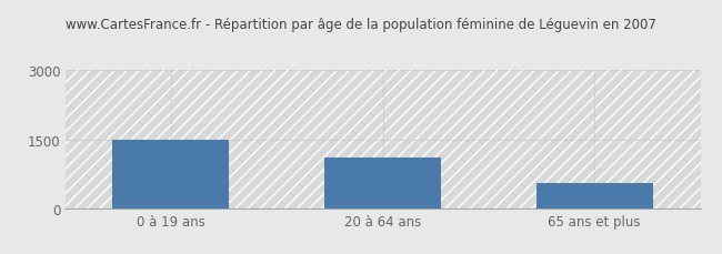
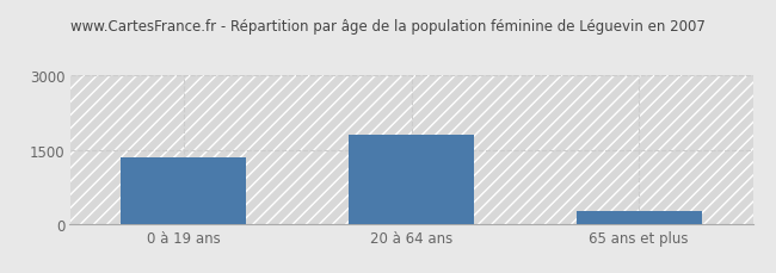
0 à 19 ans: 1500 -> 1340
20 à 64 ans: 1100 -> 1810
65 ans et plus: 550 -> 260
